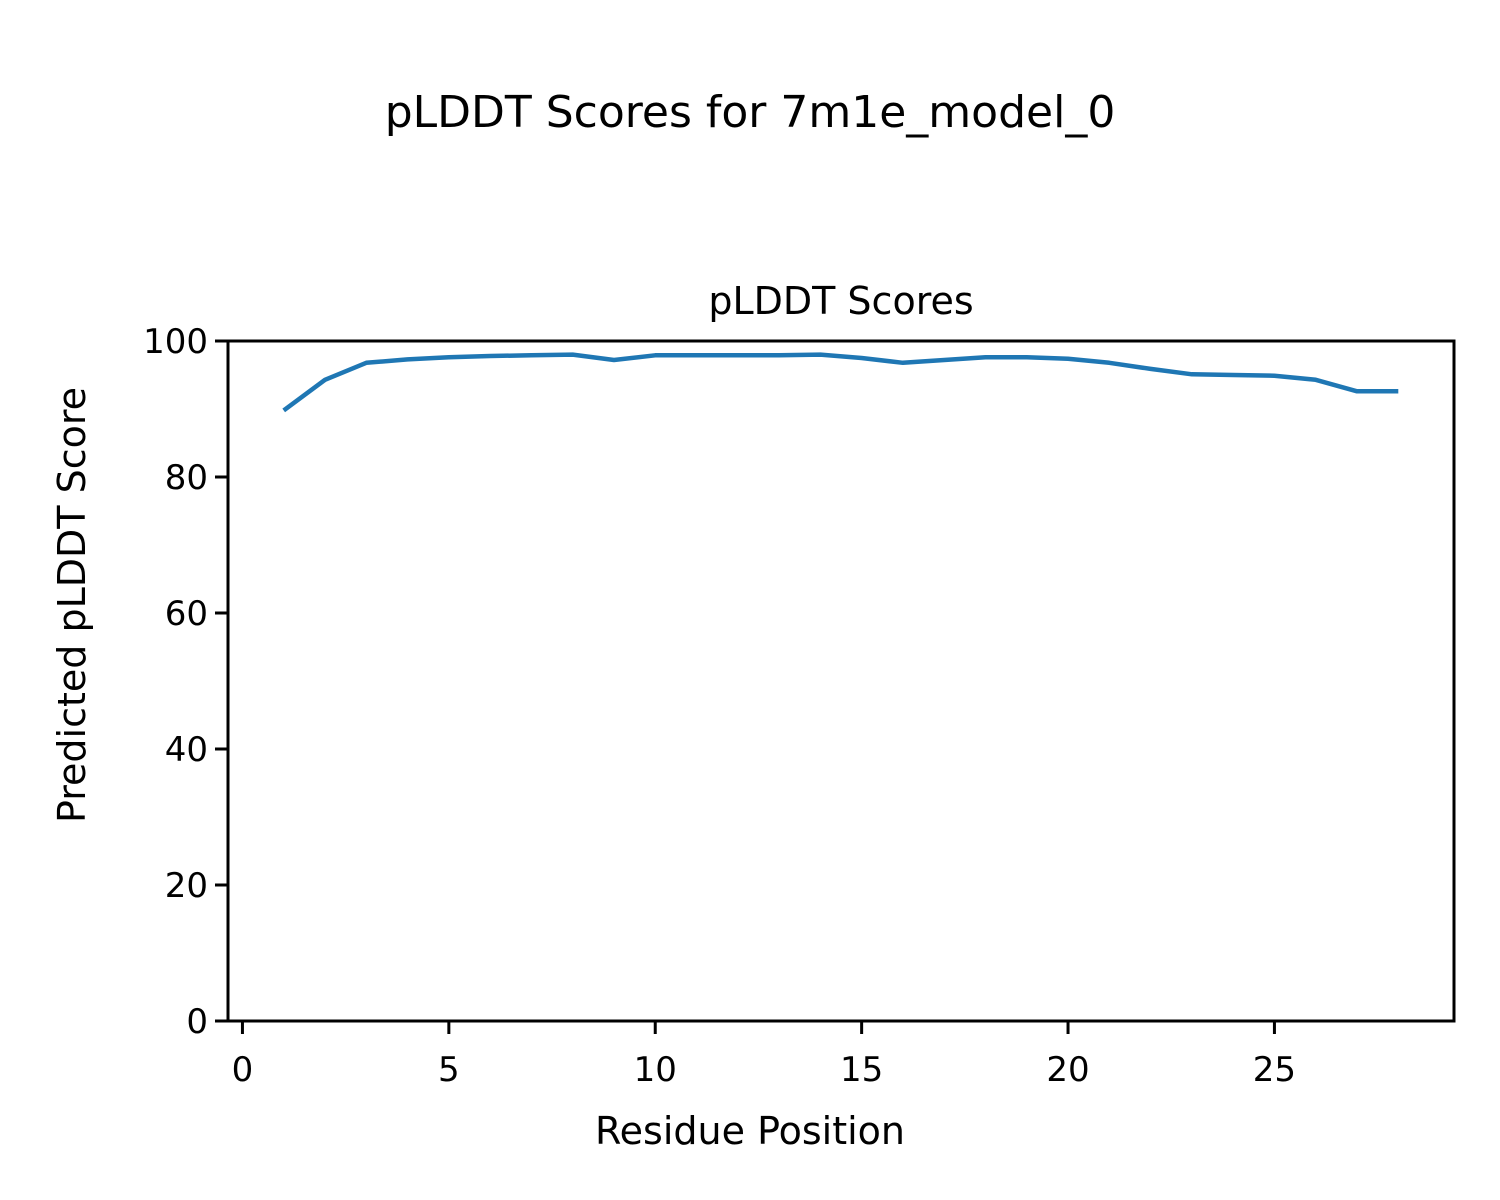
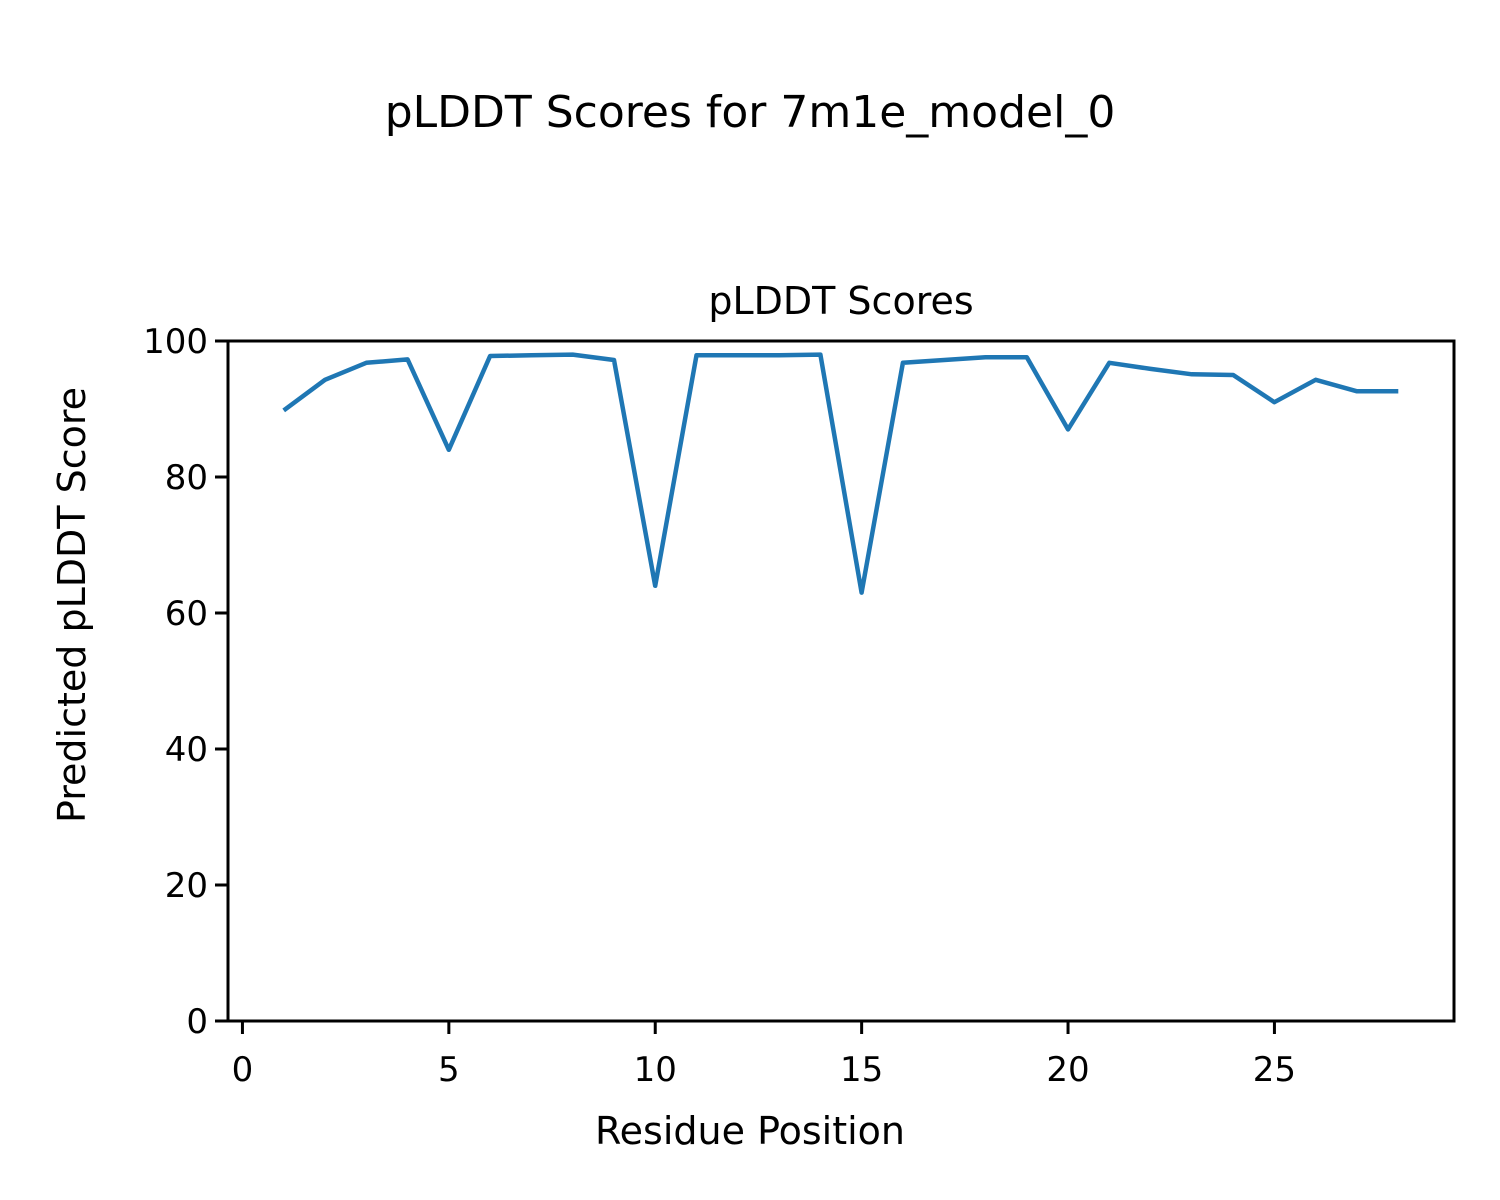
5: 98 -> 84
10: 98 -> 64
15: 98 -> 63
20: 97 -> 87
25: 95 -> 91
